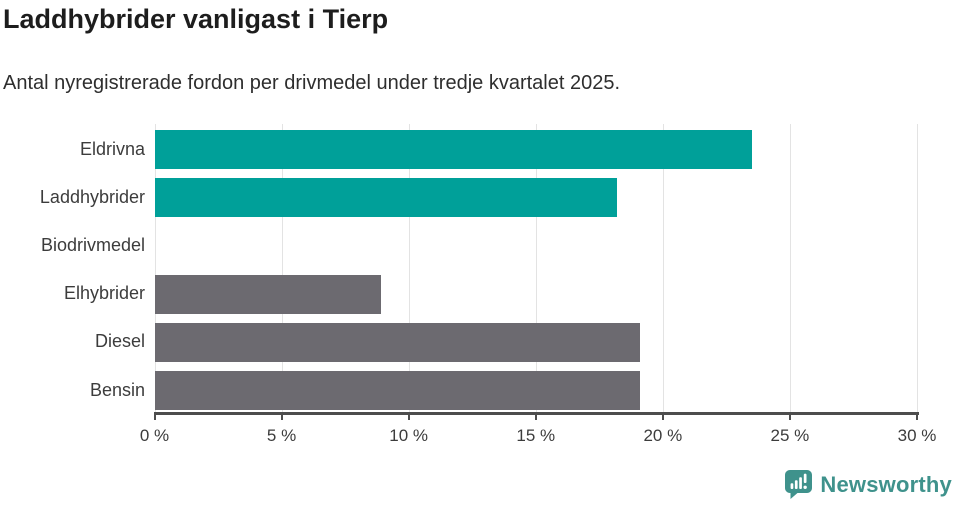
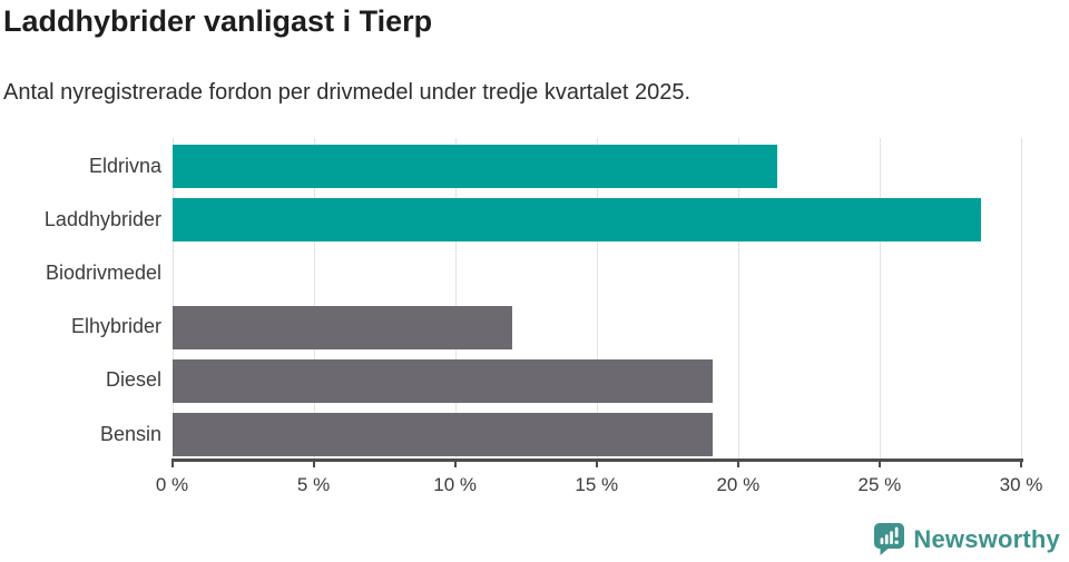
Eldrivna: 23.5% -> 21.4%
Laddhybrider: 18.2% -> 28.6%
Elhybrider: 8.9% -> 12.0%
